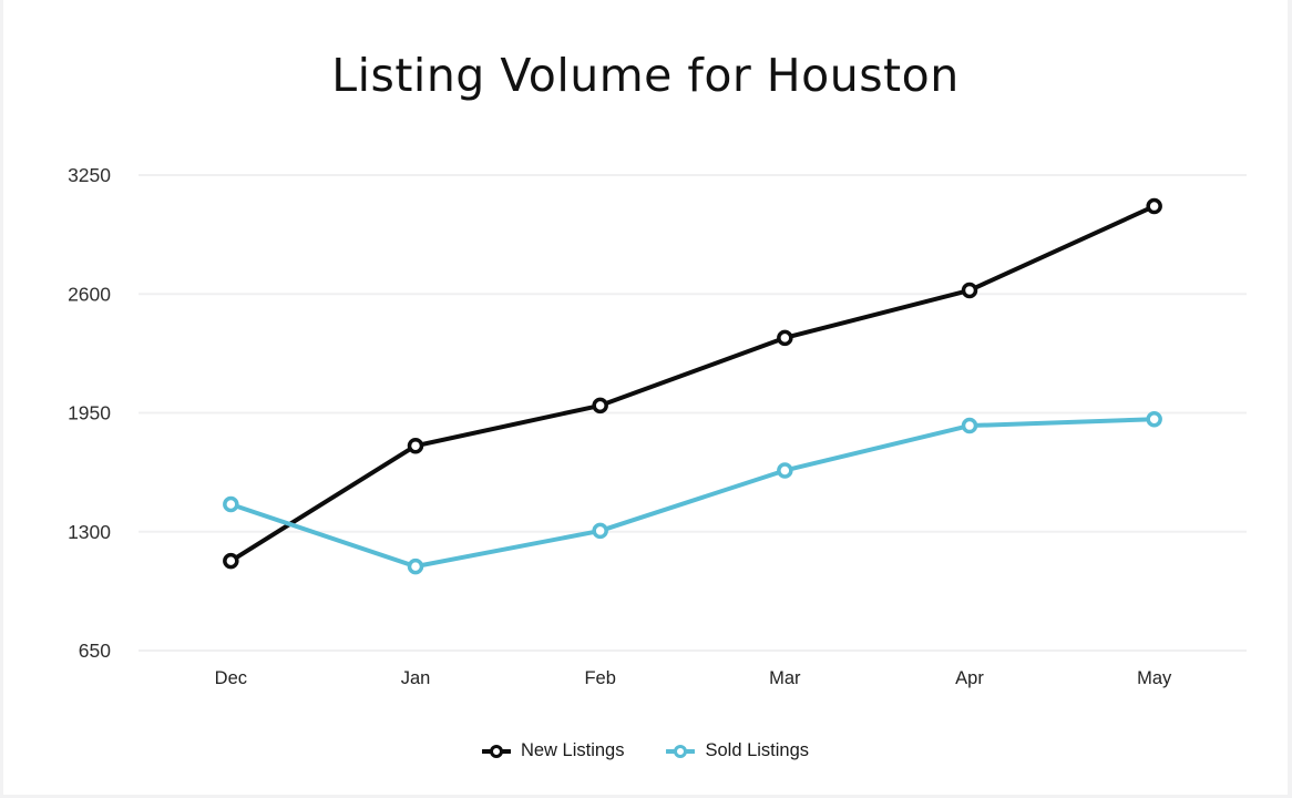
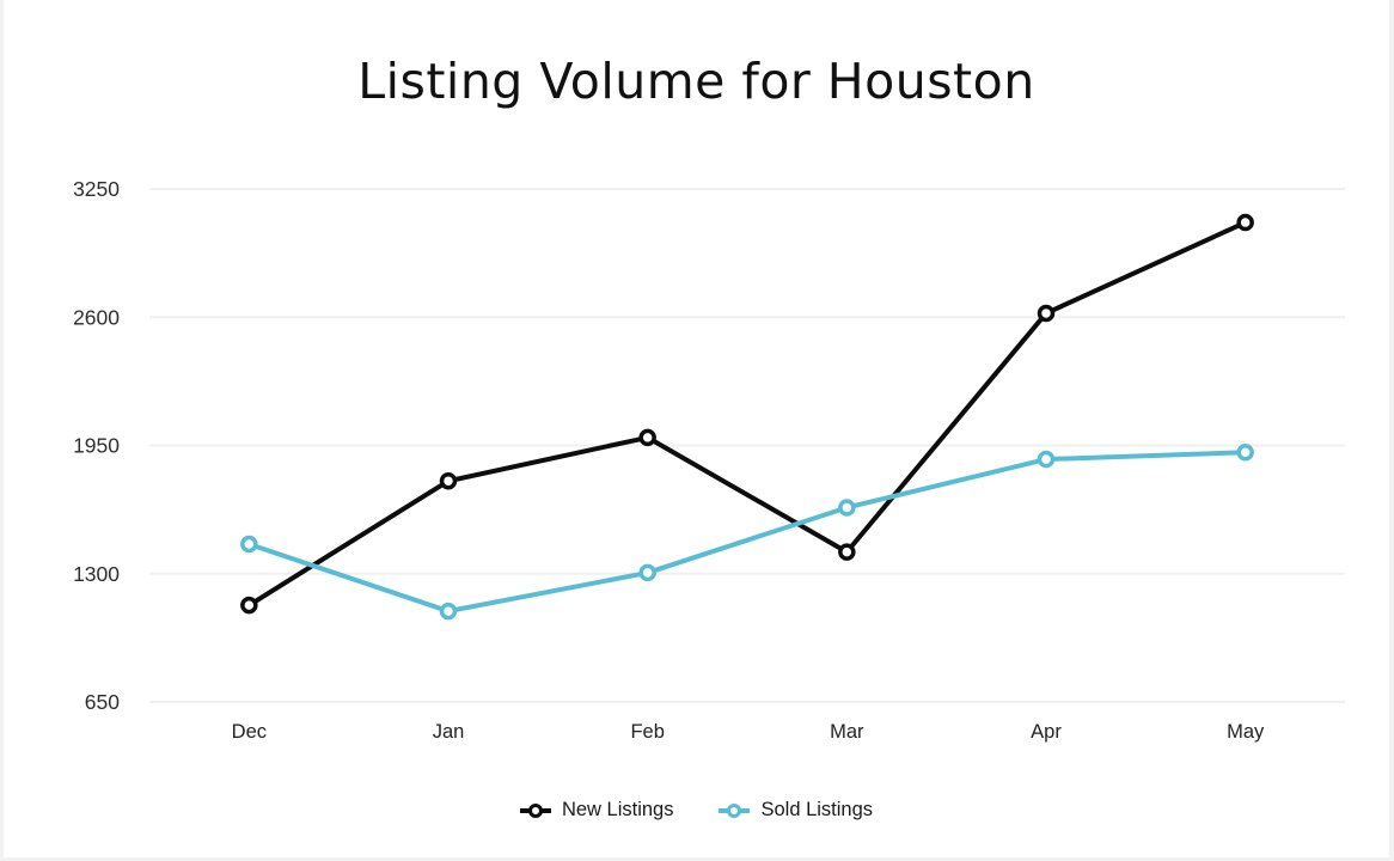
New Listings/Mar: 2360 -> 1410
